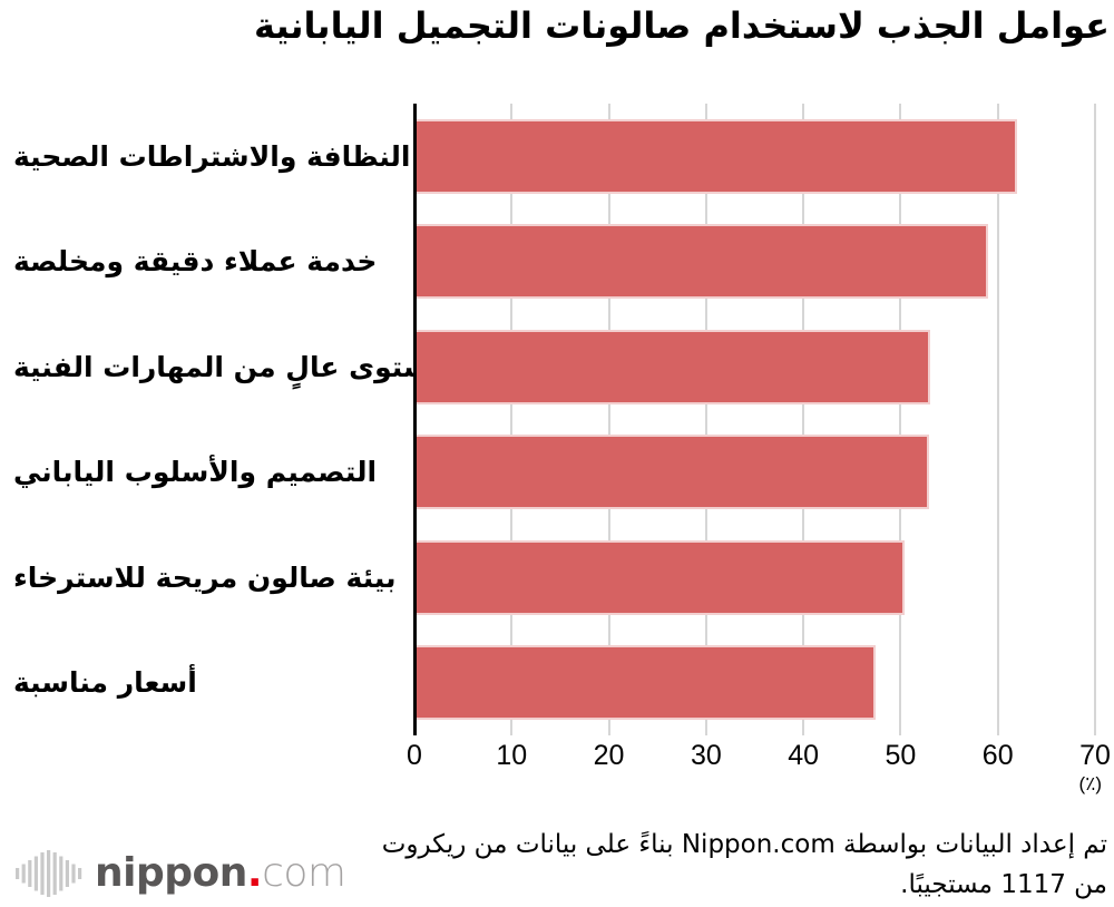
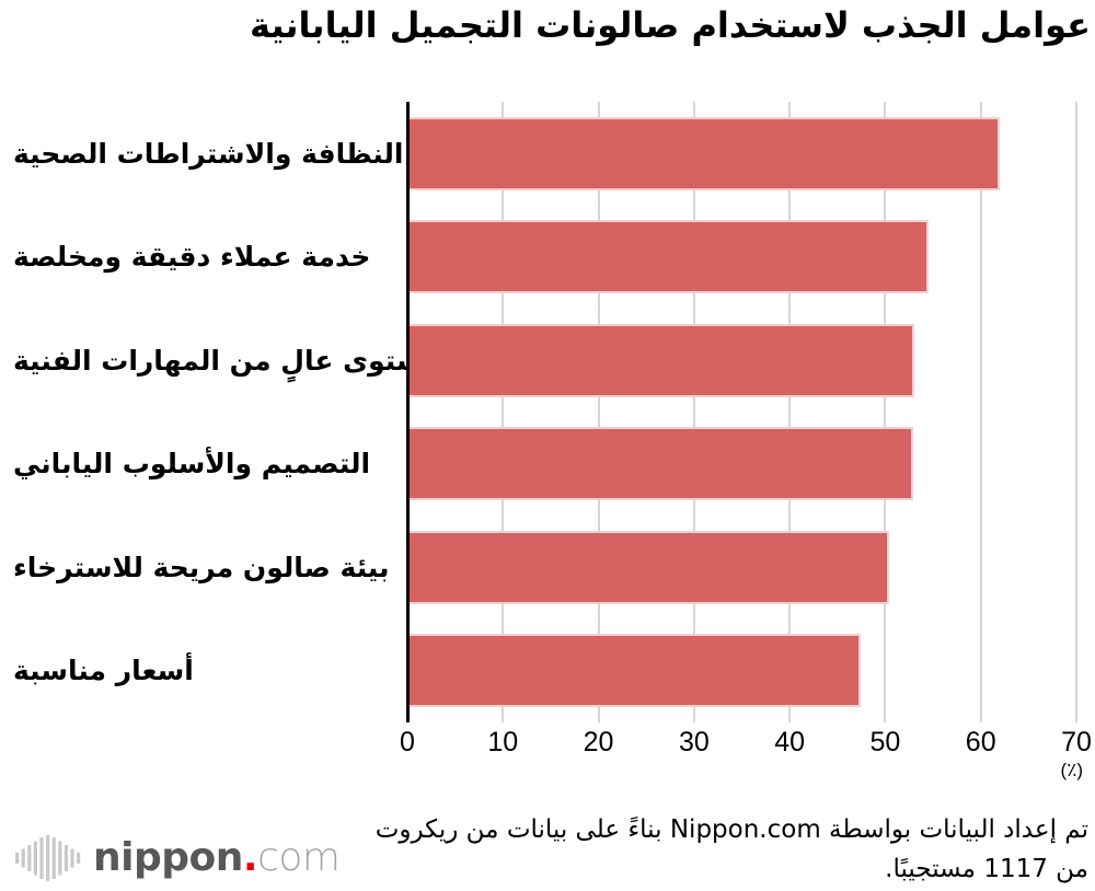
خدمة عملاء دقيقة ومخلصة: 59 -> 54
